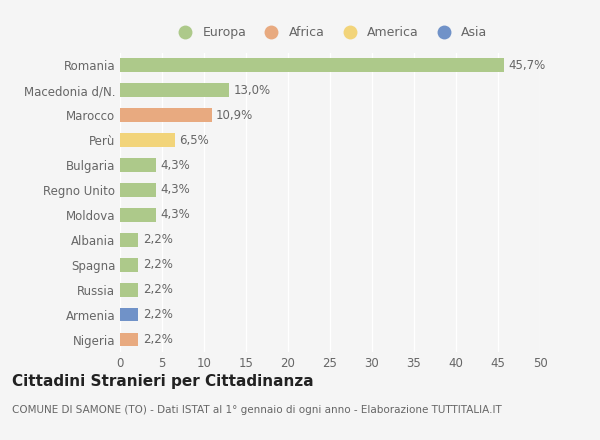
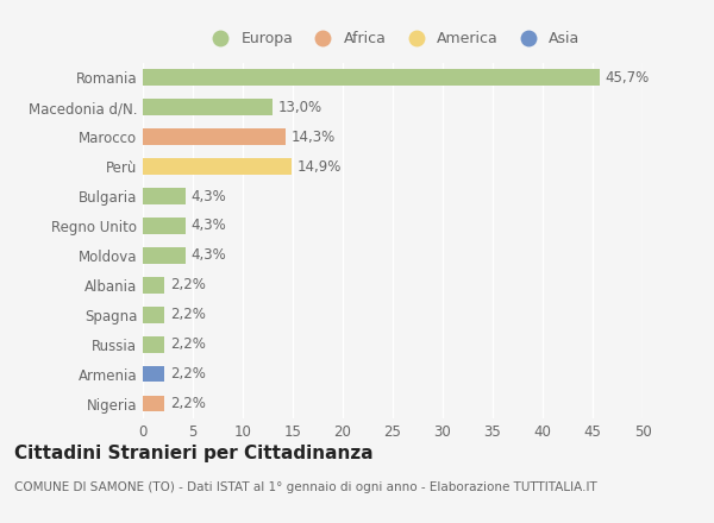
Marocco: 10,9% -> 14,3%
Perù: 6,5% -> 14,9%
